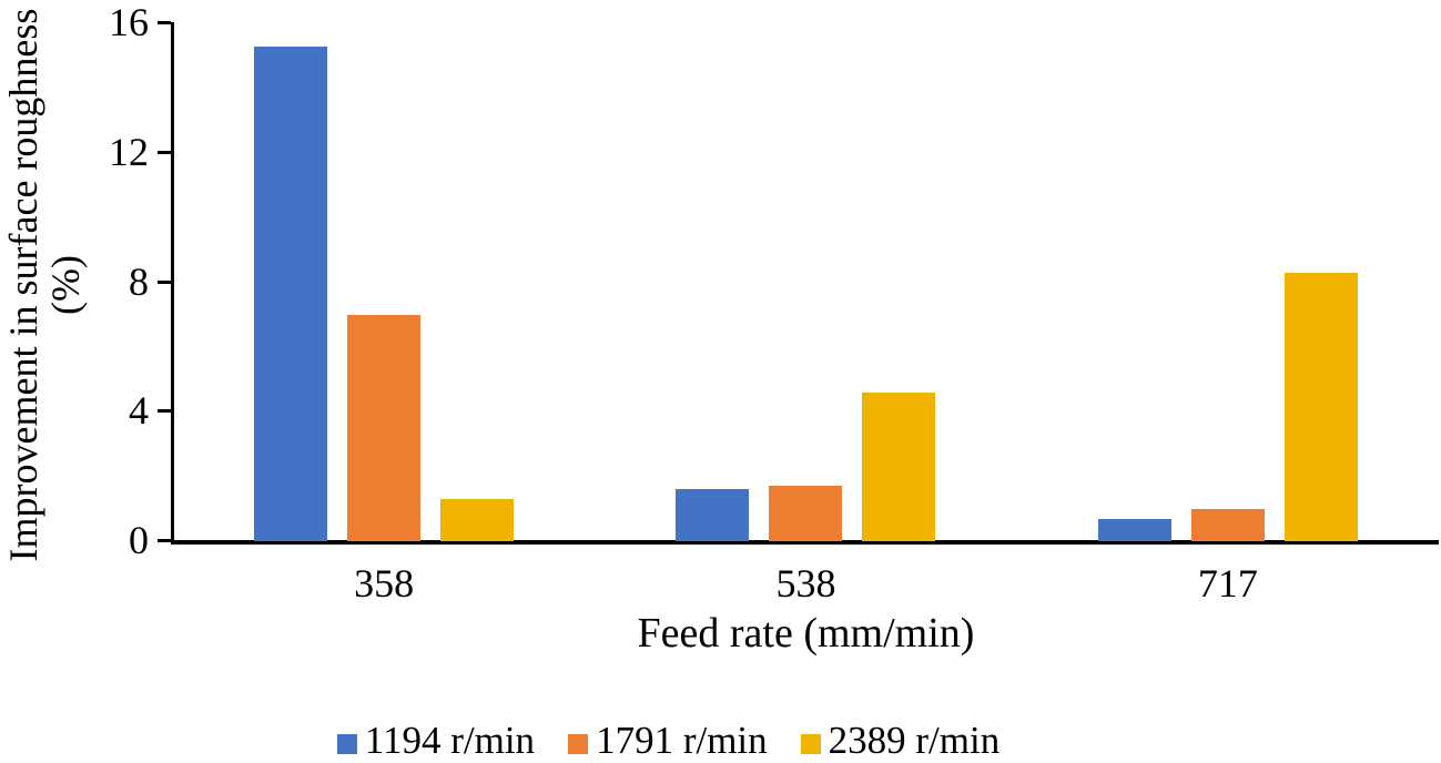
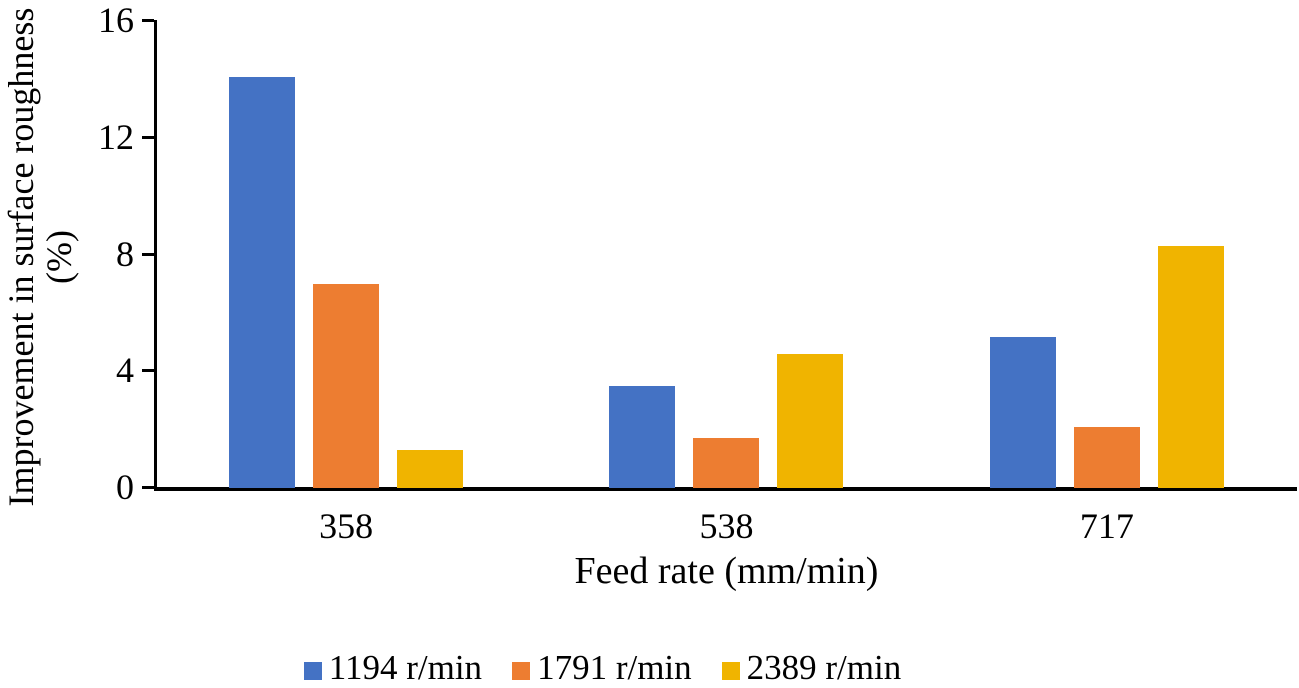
1194 r/min/358: 15.3 -> 14.1
1194 r/min/538: 1.6 -> 3.5
1194 r/min/717: 0.7 -> 5.2
1791 r/min/717: 1.0 -> 2.1
